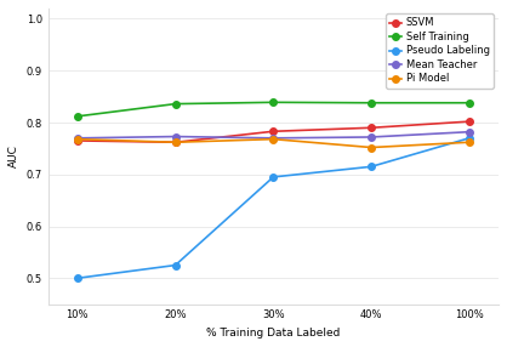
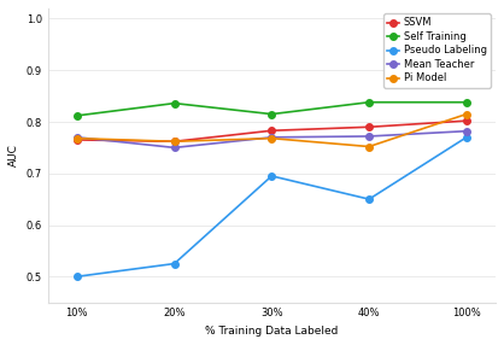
Mean Teacher/20%: 0.773 -> 0.750
Self Training/30%: 0.839 -> 0.815
Pseudo Labeling/40%: 0.715 -> 0.650
Pi Model/100%: 0.762 -> 0.815
